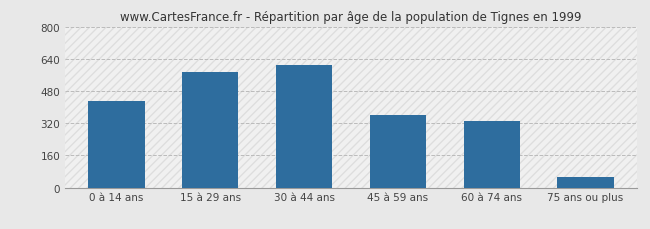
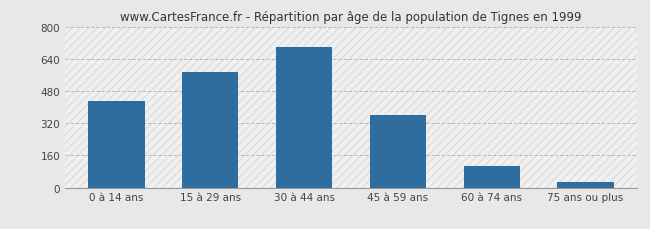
30 à 44 ans: 610 -> 700
60 à 74 ans: 330 -> 105
75 ans ou plus: 55 -> 28
